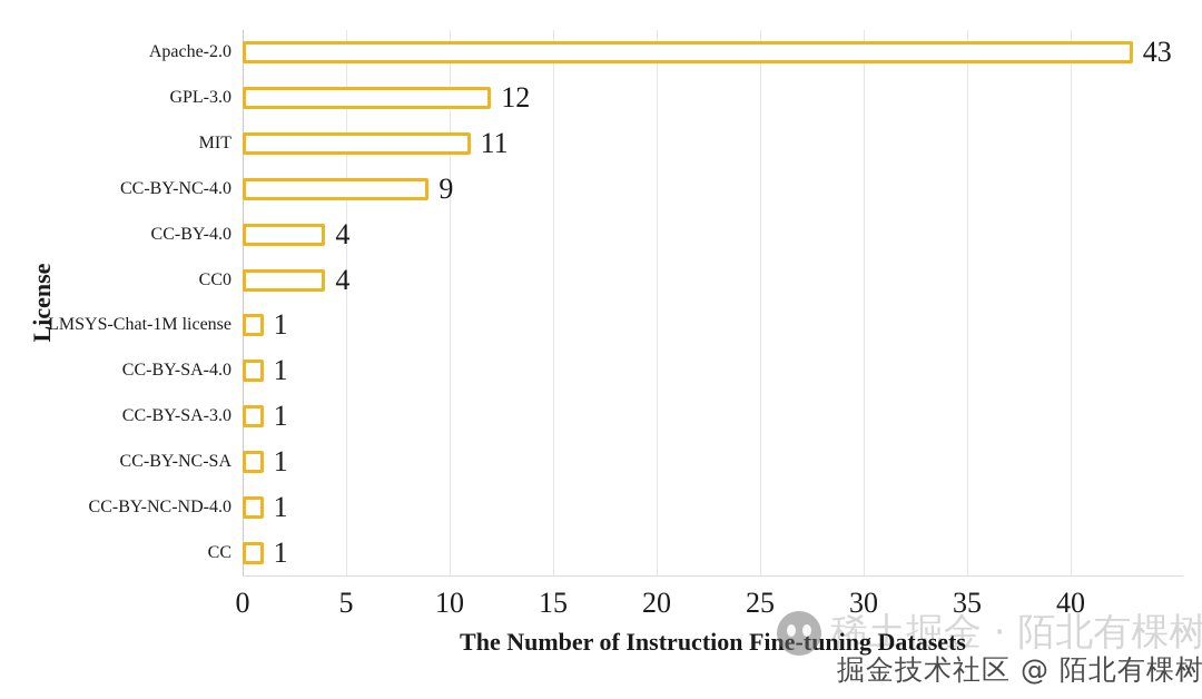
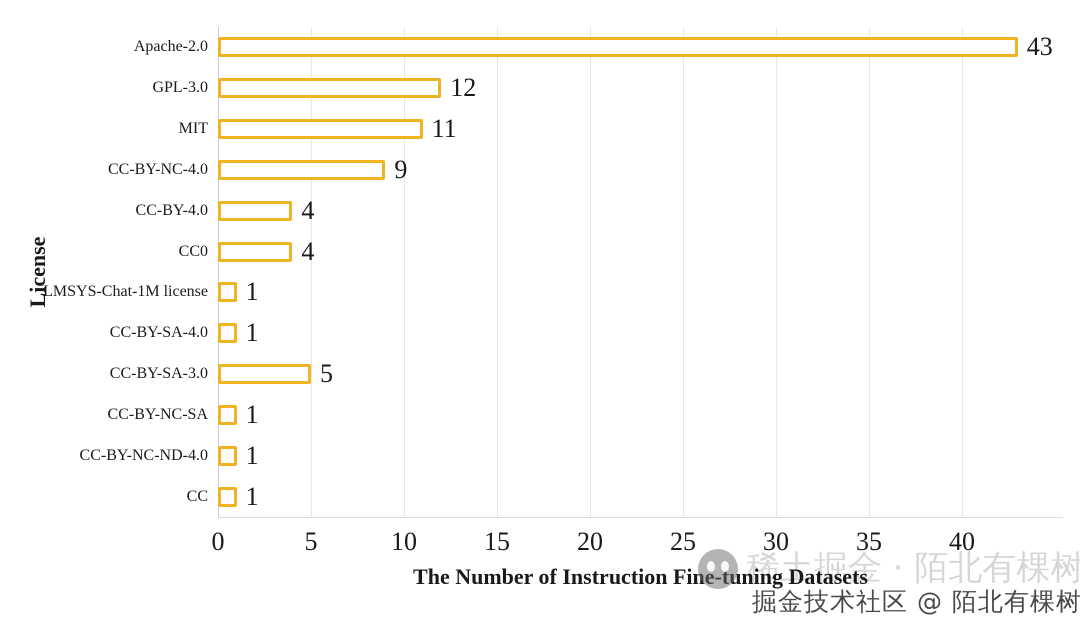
CC-BY-SA-3.0: 1 -> 5
